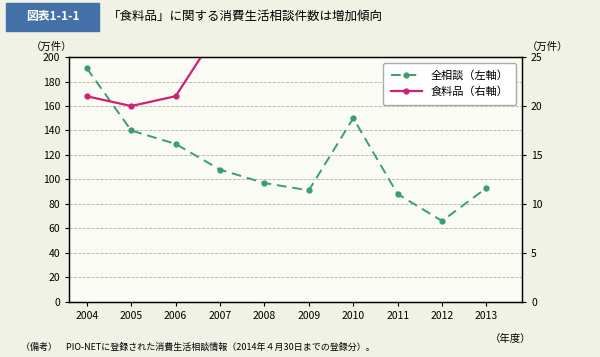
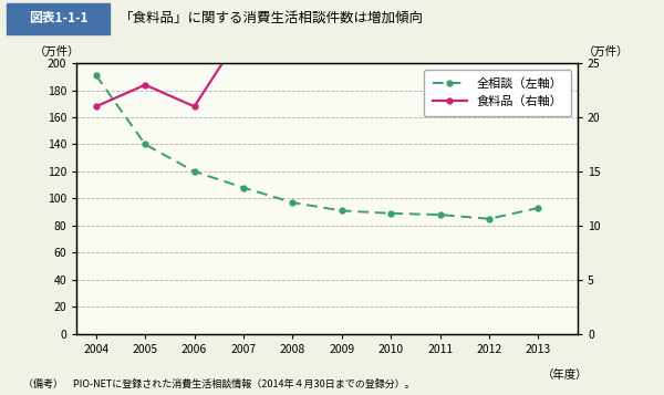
食料品（右軸）/2005: 20 -> 23
全相談（左軸）/2006: 129 -> 120
全相談（左軸）/2010: 150 -> 89
全相談（左軸）/2012: 66 -> 85
